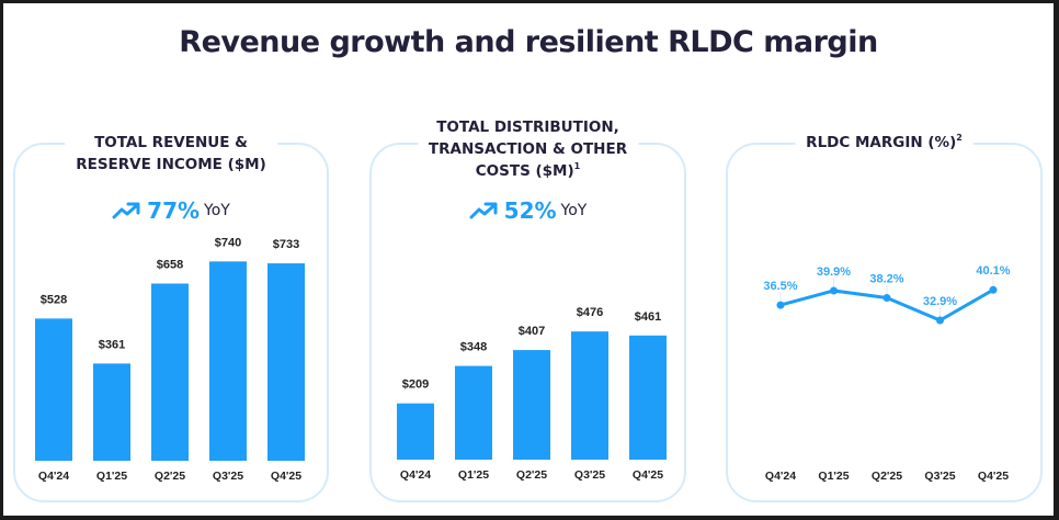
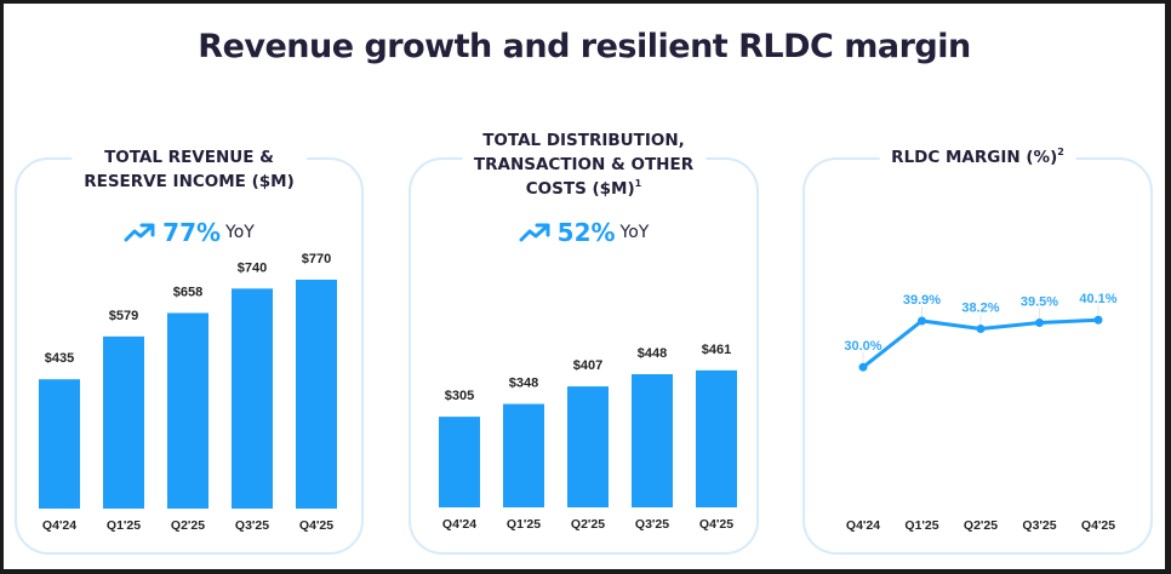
TOTAL REVENUE & RESERVE INCOME ($M)/Q4'24: $528 -> $435
TOTAL REVENUE & RESERVE INCOME ($M)/Q1'25: $361 -> $579
TOTAL REVENUE & RESERVE INCOME ($M)/Q4'25: $733 -> $770
TOTAL DISTRIBUTION, TRANSACTION & OTHER COSTS ($M)/Q4'24: $209 -> $305
TOTAL DISTRIBUTION, TRANSACTION & OTHER COSTS ($M)/Q3'25: $476 -> $448
RLDC MARGIN (%)/Q4'24: 36.5% -> 30.0%
RLDC MARGIN (%)/Q3'25: 32.9% -> 39.5%
